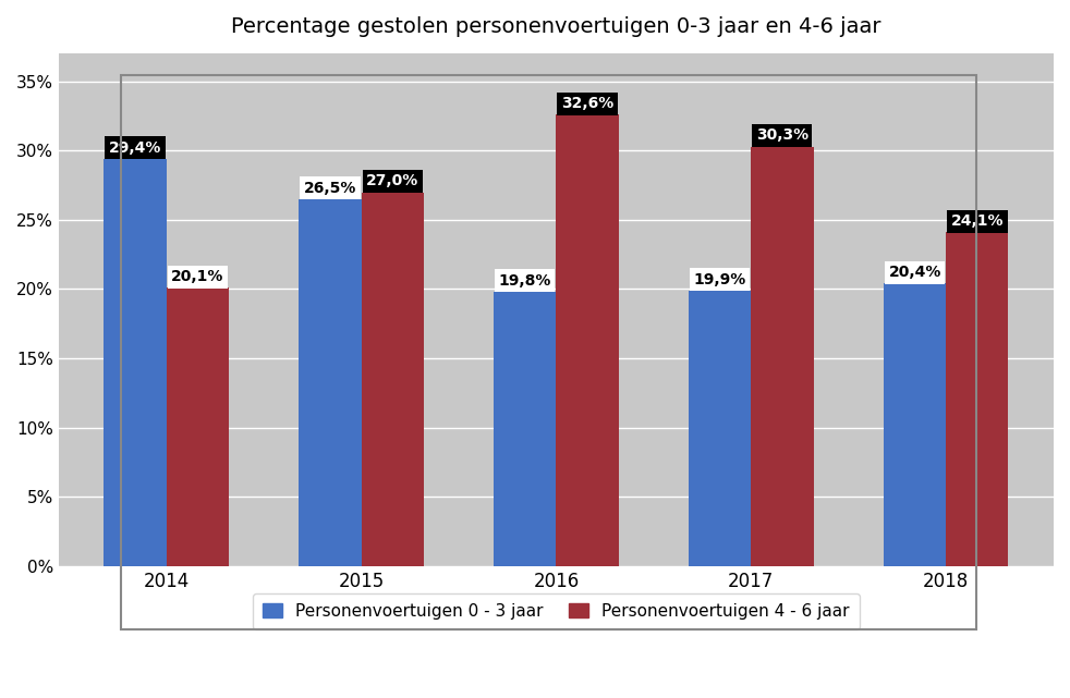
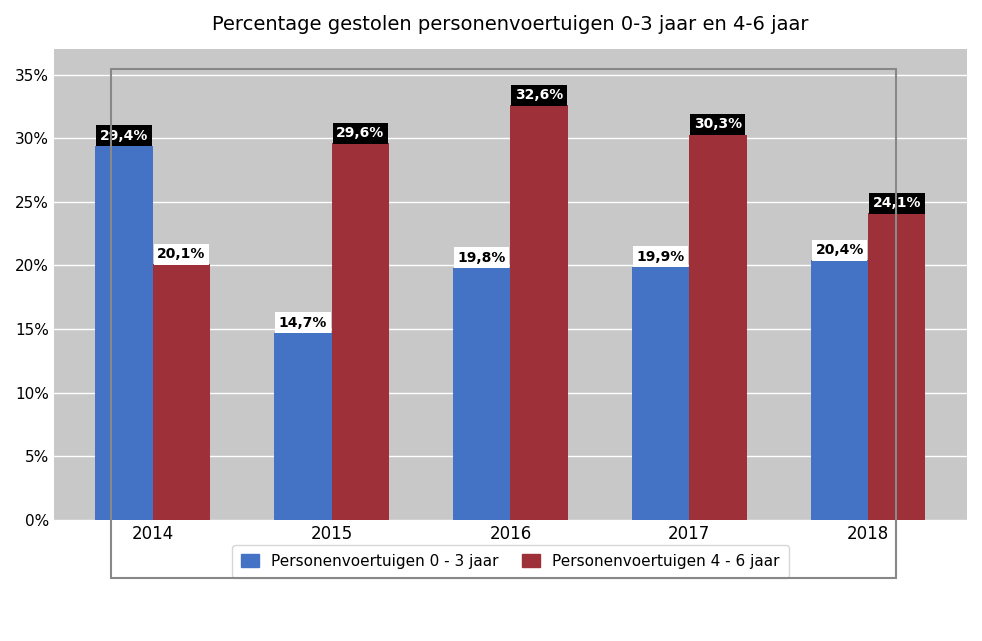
Personenvoertuigen 0 - 3 jaar/2015: 26,5% -> 14,7%
Personenvoertuigen 4 - 6 jaar/2015: 27,0% -> 29,6%
